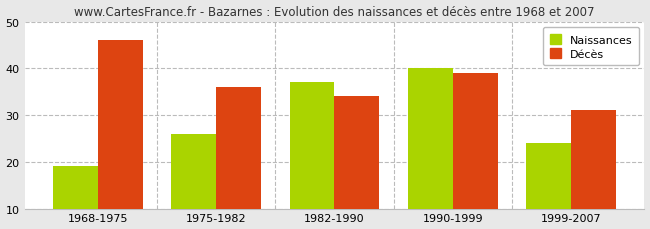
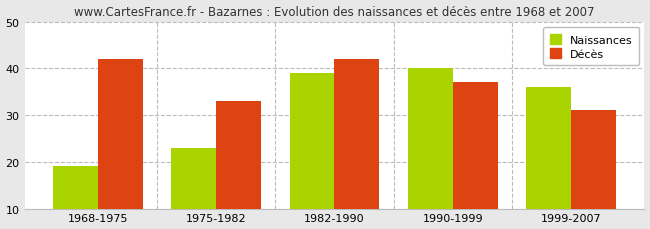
Décès/1968-1975: 46 -> 42
Naissances/1975-1982: 26 -> 23
Décès/1975-1982: 36 -> 33
Naissances/1982-1990: 37 -> 39
Décès/1982-1990: 34 -> 42
Décès/1990-1999: 39 -> 37
Naissances/1999-2007: 24 -> 36
